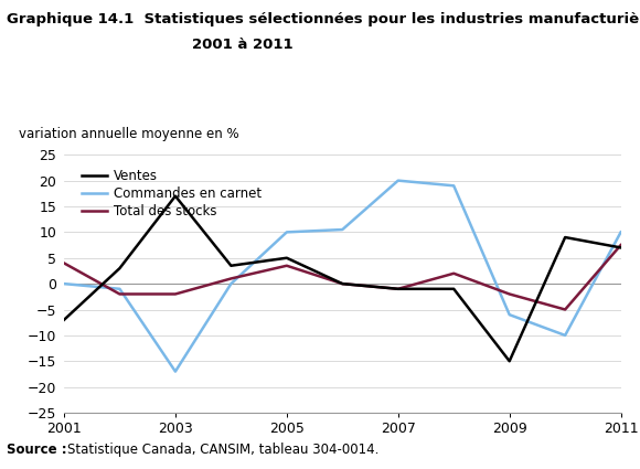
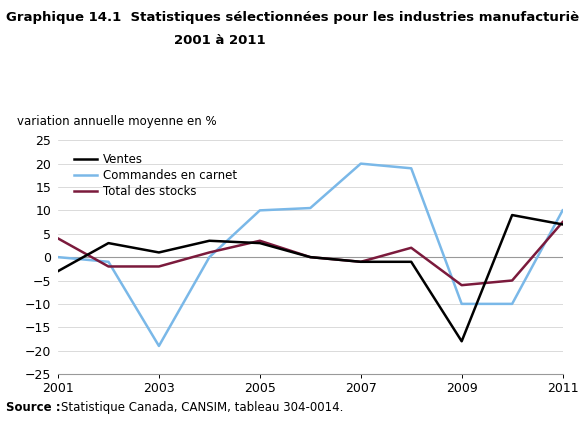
Ventes/2001: -7.0 -> -3.0
Ventes/2003: 17.0 -> 1.0
Commandes en carnet/2003: -17.0 -> -19.0
Ventes/2005: 5.0 -> 3.0
Ventes/2009: -15.0 -> -18.0
Commandes en carnet/2009: -6.0 -> -10.0
Total des stocks/2009: -2.0 -> -6.0
